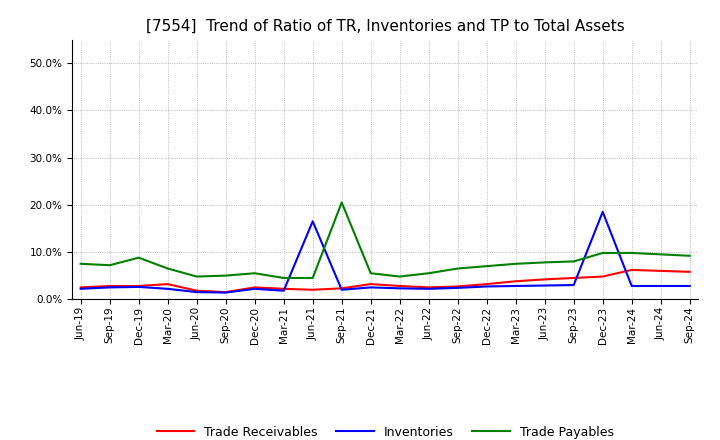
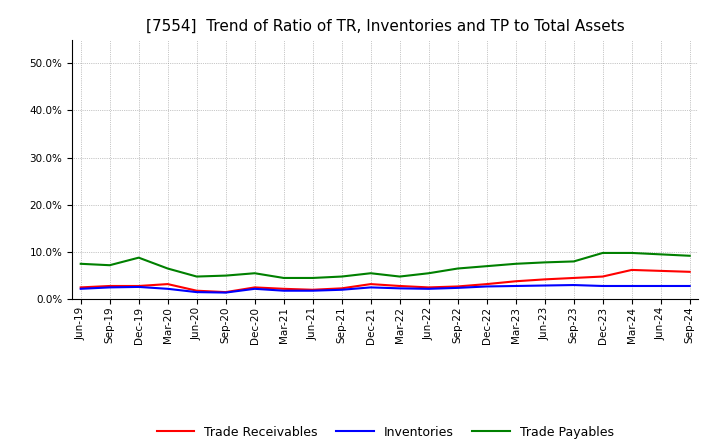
Inventories/Jun-21: 16.5% -> 1.8%
Trade Payables/Sep-21: 20.5% -> 4.8%
Inventories/Dec-23: 18.5% -> 2.8%
